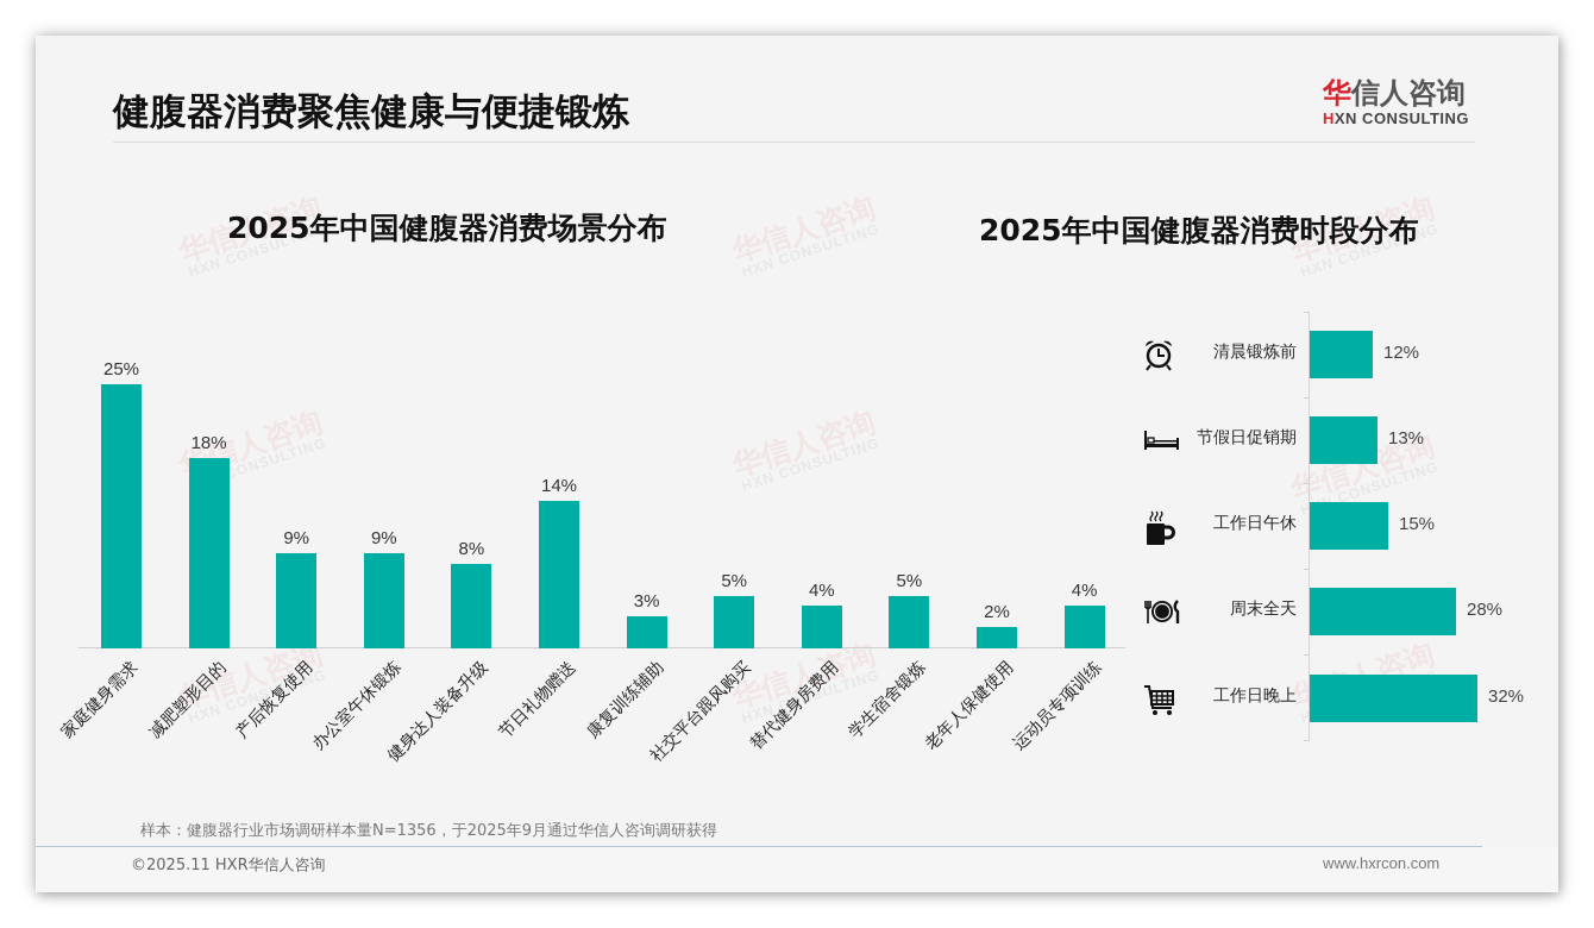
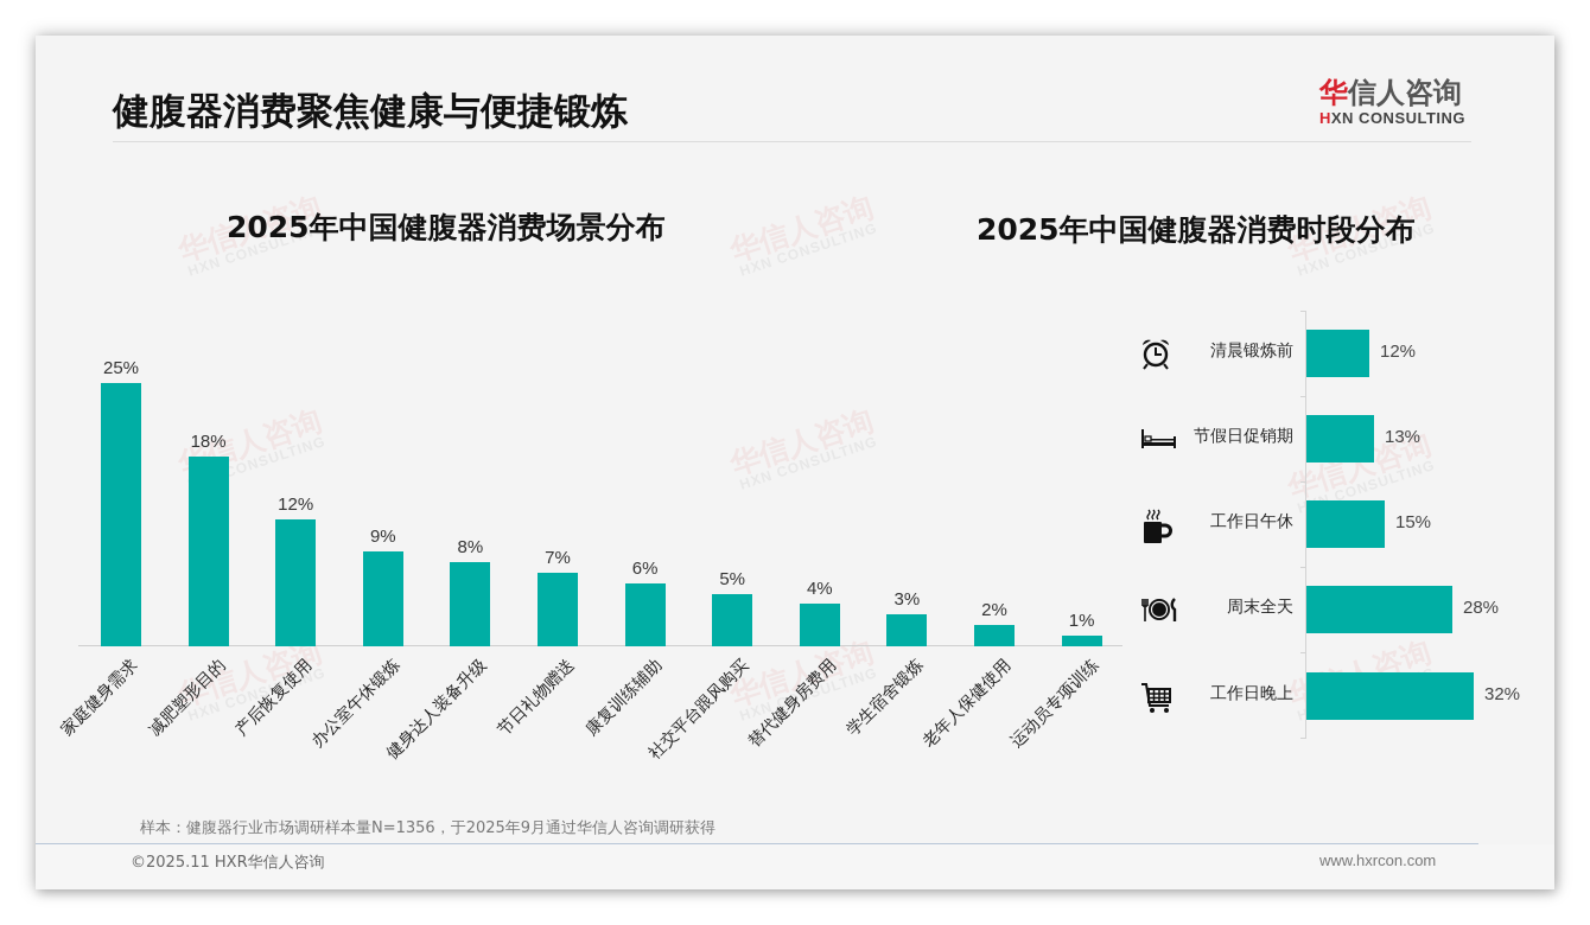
2025年中国健腹器消费场景分布/产后恢复使用: 9% -> 12%
2025年中国健腹器消费场景分布/节日礼物赠送: 14% -> 7%
2025年中国健腹器消费场景分布/康复训练辅助: 3% -> 6%
2025年中国健腹器消费场景分布/学生宿舍锻炼: 5% -> 3%
2025年中国健腹器消费场景分布/运动员专项训练: 4% -> 1%
